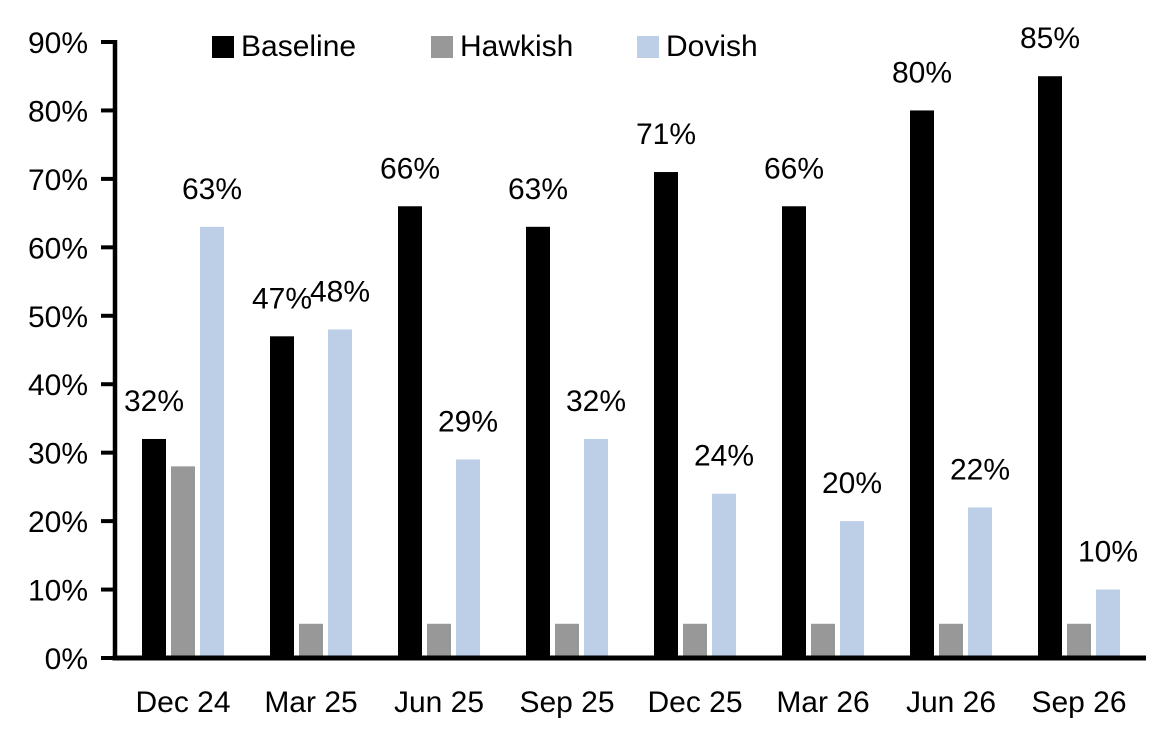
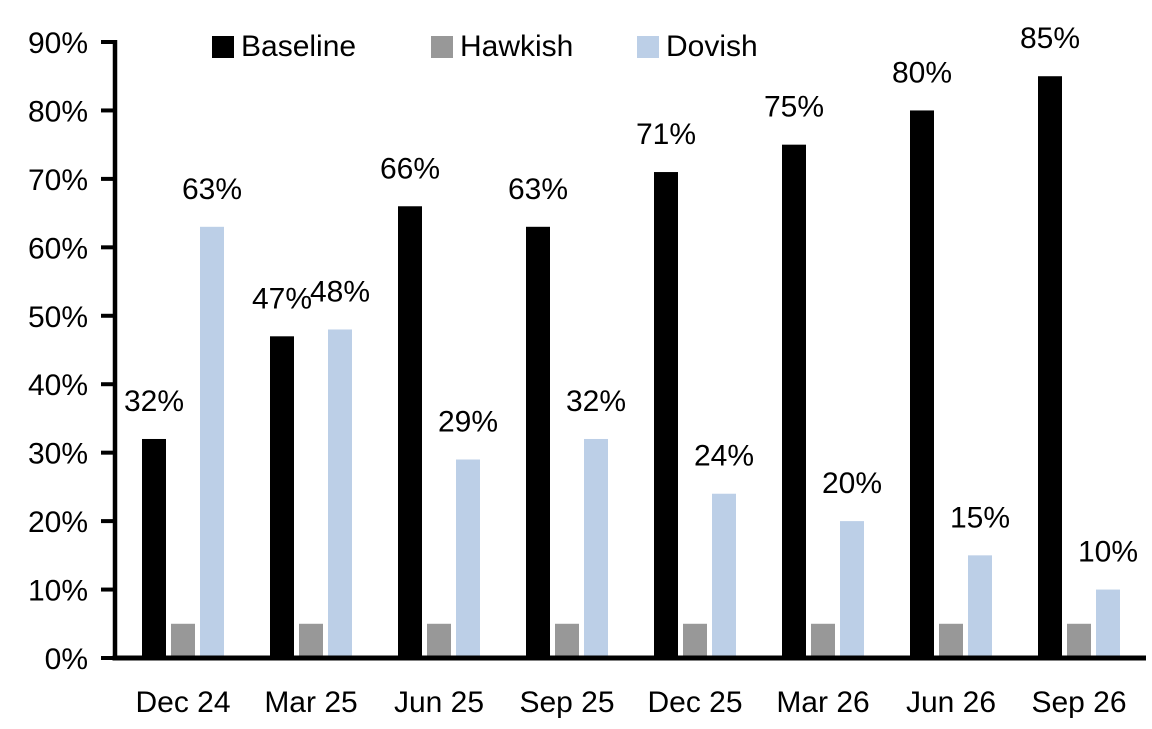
Hawkish/Dec 24: 28% -> 5%
Baseline/Mar 26: 66% -> 75%
Dovish/Jun 26: 22% -> 15%
